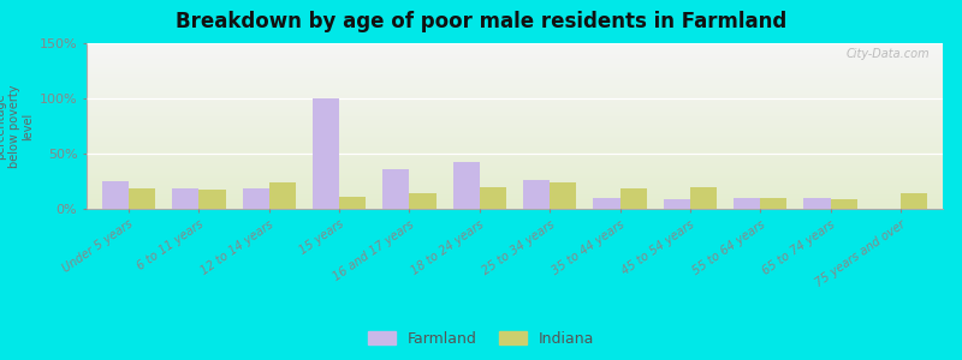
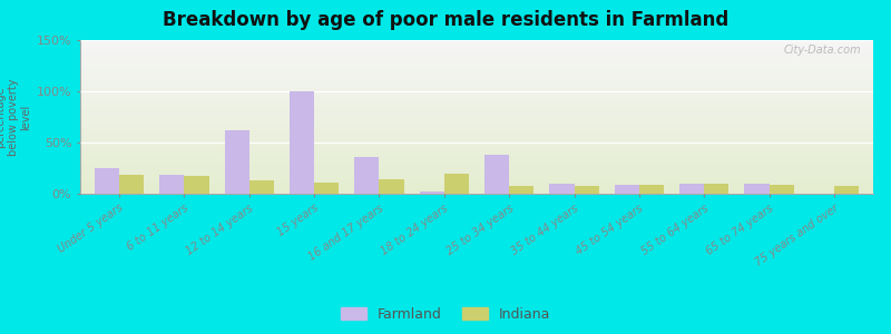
Farmland/12 to 14 years: 18% -> 62%
Indiana/12 to 14 years: 24% -> 13%
Farmland/18 to 24 years: 42% -> 2%
Farmland/25 to 34 years: 26% -> 38%
Indiana/25 to 34 years: 24% -> 8%
Indiana/35 to 44 years: 18% -> 8%
Indiana/45 to 54 years: 20% -> 9%
Indiana/75 years and over: 14% -> 8%
